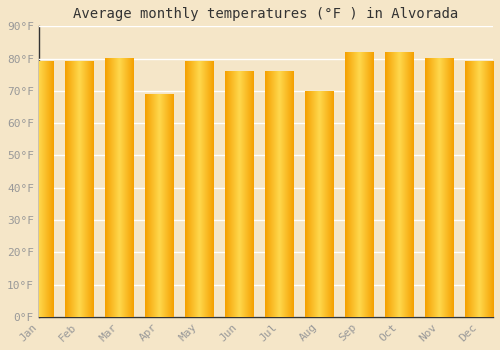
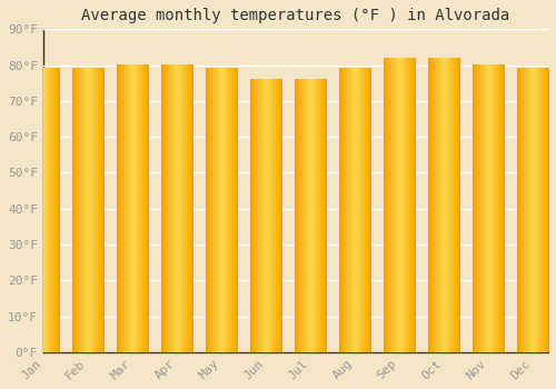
Apr: 69°F -> 80°F
Aug: 70°F -> 79°F
